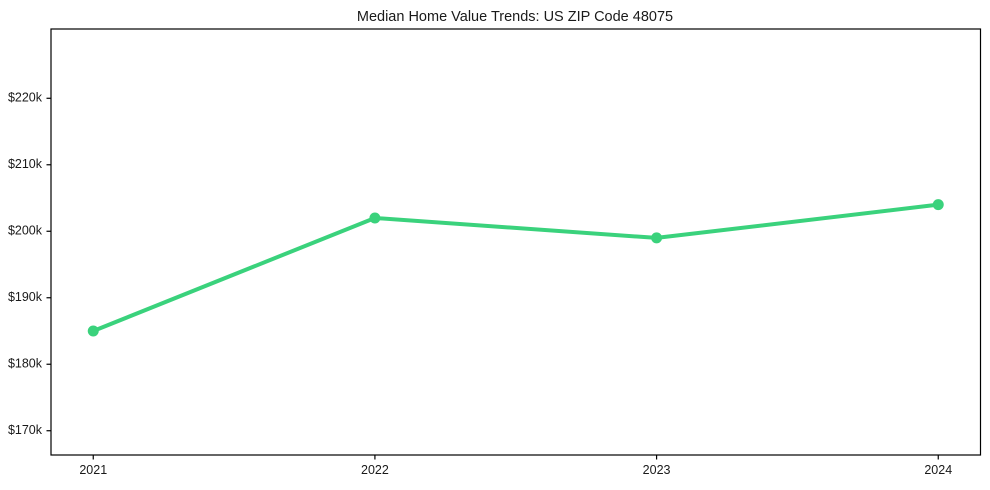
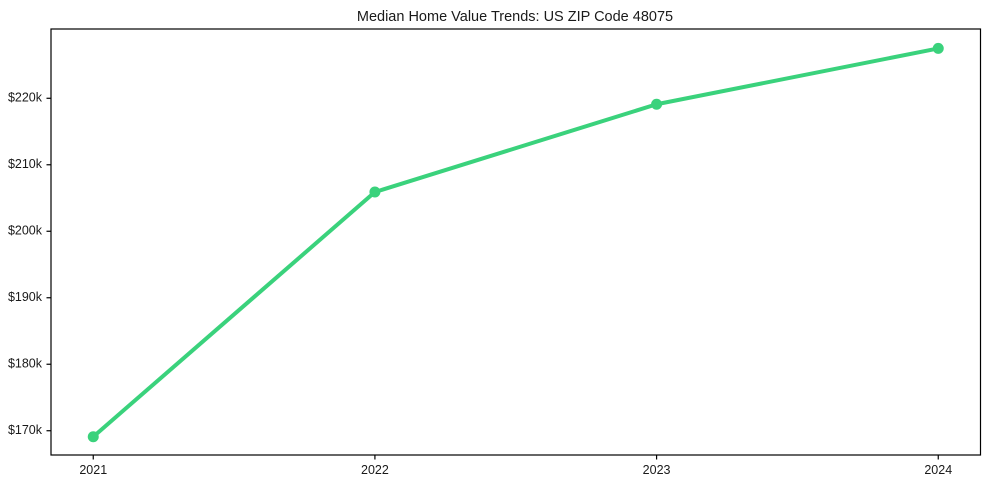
2021: $185k -> $169k
2022: $202k -> $206k
2023: $199k -> $219k
2024: $204k -> $228k
